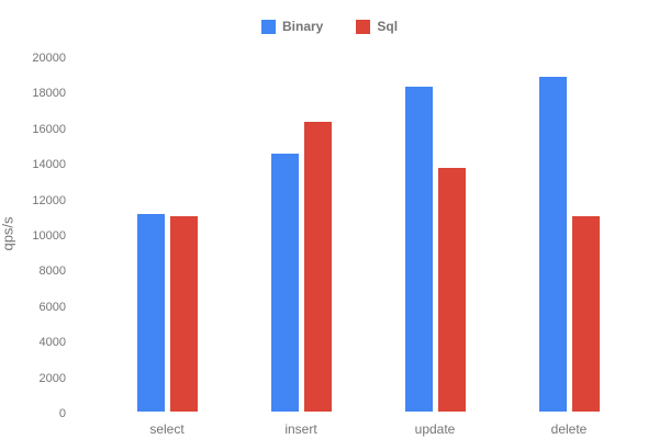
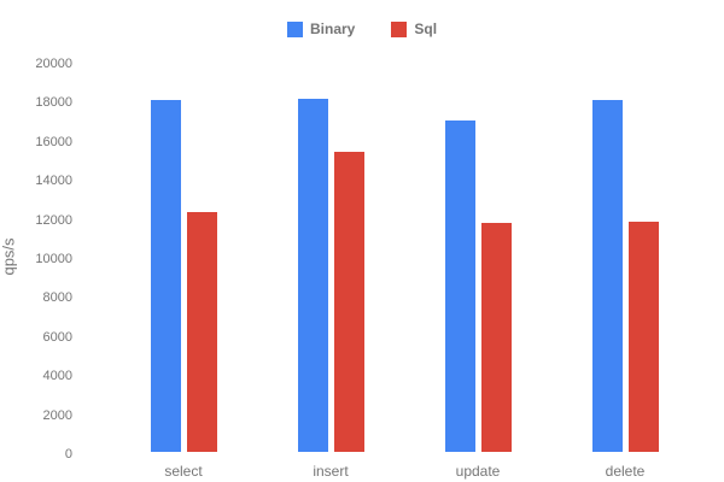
Binary/select: 11100 -> 18000
Sql/select: 11000 -> 12300
Binary/insert: 14500 -> 18100
Sql/insert: 16300 -> 15400
Binary/update: 18300 -> 17000
Sql/update: 13700 -> 11700
Binary/delete: 18800 -> 18000
Sql/delete: 11000 -> 11800
